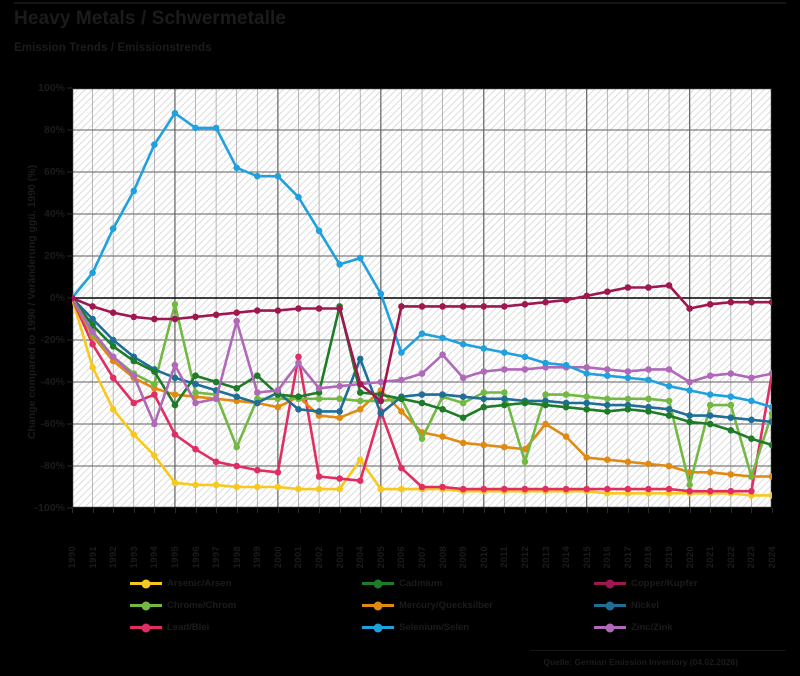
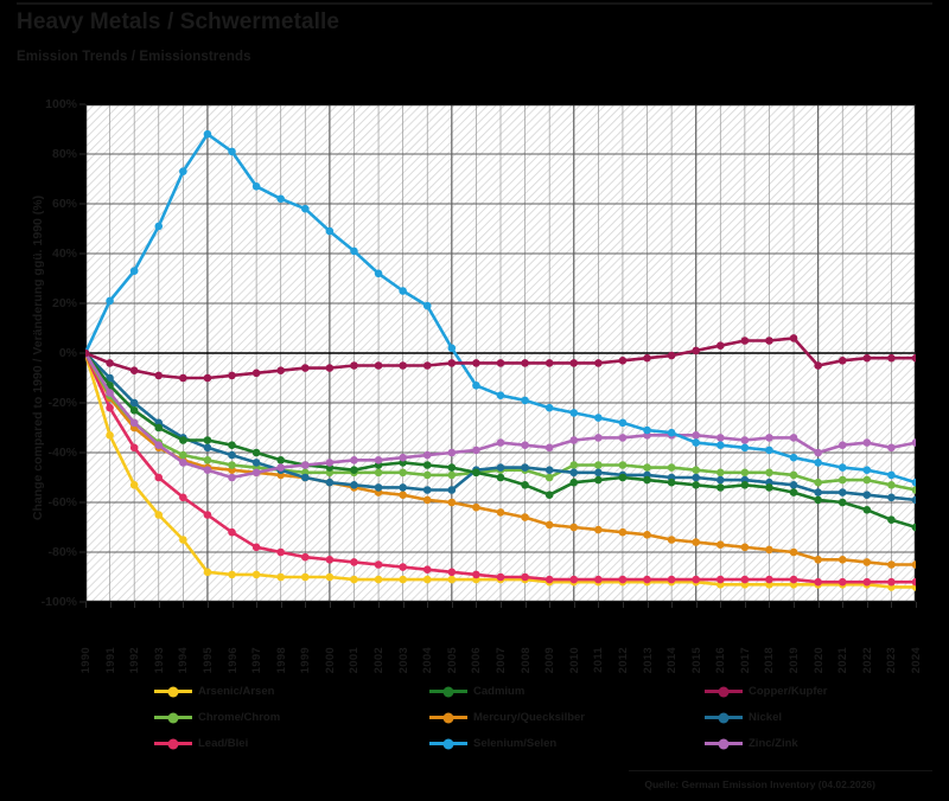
Selenium/Selen/1991: 12% -> 21%
Lead/Blei/1994: -46% -> -58%
Zinc/Zink/1994: -60% -> -44%
Cadmium/1995: -51% -> -35%
Chrome/Chrom/1995: -3% -> -43%
Zinc/Zink/1995: -32% -> -47%
Selenium/Selen/1997: 81% -> 67%
Chrome/Chrom/1998: -71% -> -47%
Zinc/Zink/1998: -11% -> -46%
Cadmium/1999: -37% -> -45%
Nickel/2000: -45% -> -52%
Selenium/Selen/2000: 58% -> 49%
Mercury/Quecksilber/2001: -47% -> -54%
Lead/Blei/2001: -28% -> -84%
Selenium/Selen/2001: 48% -> 41%
Zinc/Zink/2001: -31% -> -43%
Cadmium/2003: -4% -> -44%
Selenium/Selen/2003: 16% -> 25%
Arsenic/Arsen/2004: -77% -> -91%
Copper/Kupfer/2004: -41% -> -5%
Mercury/Quecksilber/2004: -53% -> -59%
Nickel/2004: -29% -> -55%
Copper/Kupfer/2005: -49% -> -4%
Mercury/Quecksilber/2005: -44% -> -60%
Lead/Blei/2005: -54% -> -88%
Mercury/Quecksilber/2006: -54% -> -62%
Lead/Blei/2006: -81% -> -89%
Selenium/Selen/2006: -26% -> -13%
Chrome/Chrom/2007: -67% -> -47%
Zinc/Zink/2008: -27% -> -37%
Chrome/Chrom/2012: -78% -> -45%
Mercury/Quecksilber/2013: -60% -> -73%
Mercury/Quecksilber/2014: -66% -> -75%
Chrome/Chrom/2020: -89% -> -52%
Chrome/Chrom/2023: -85% -> -53%
Lead/Blei/2024: -36% -> -92%
